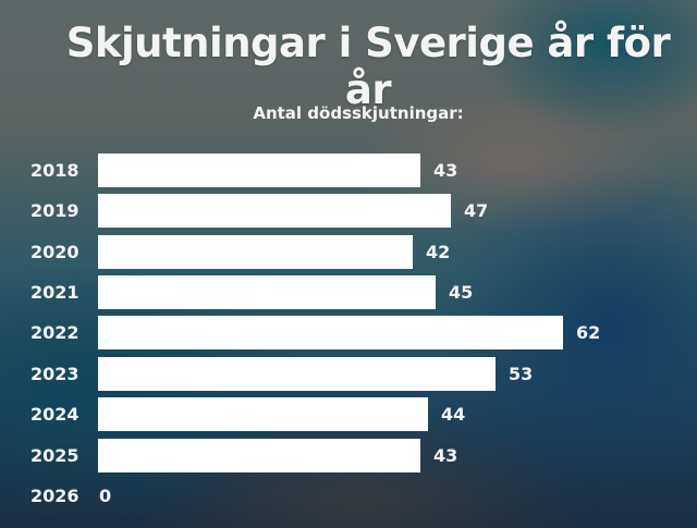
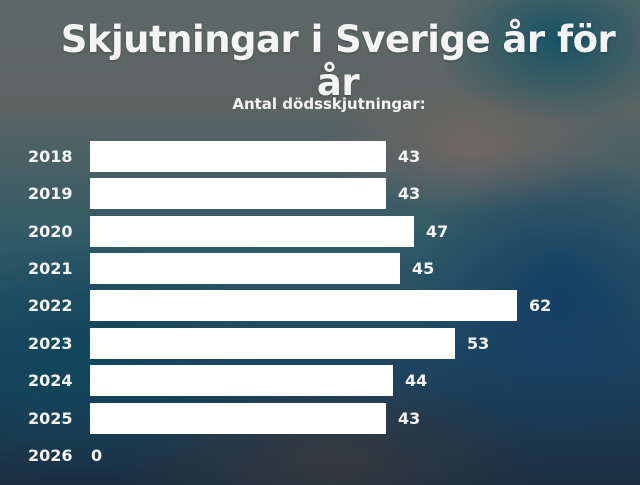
2019: 47 -> 43
2020: 42 -> 47
